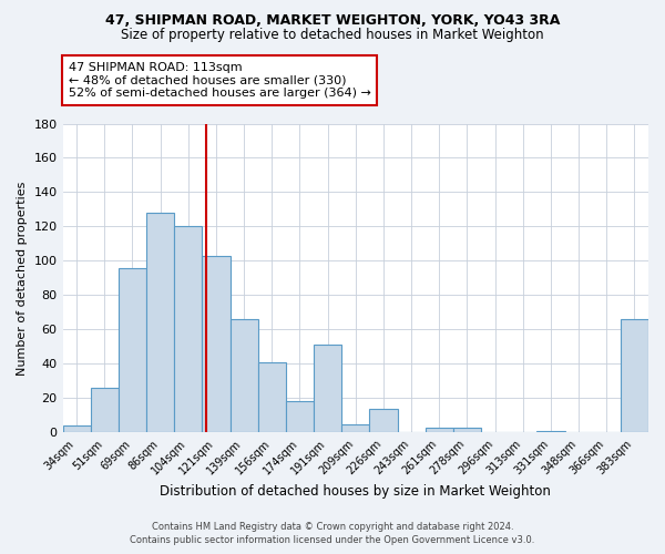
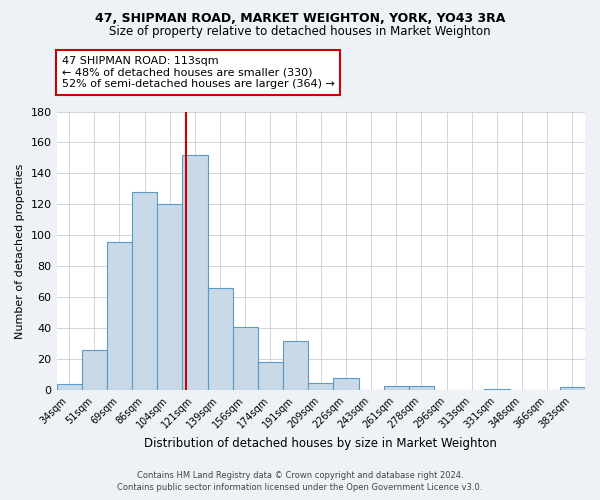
121sqm: 103 -> 152
191sqm: 51 -> 32
226sqm: 14 -> 8
383sqm: 66 -> 2
